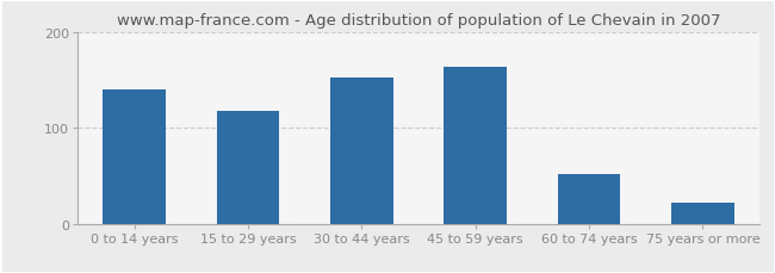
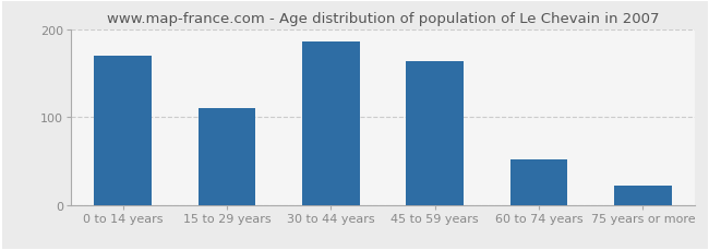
0 to 14 years: 140 -> 170
15 to 29 years: 118 -> 110
30 to 44 years: 152 -> 186
